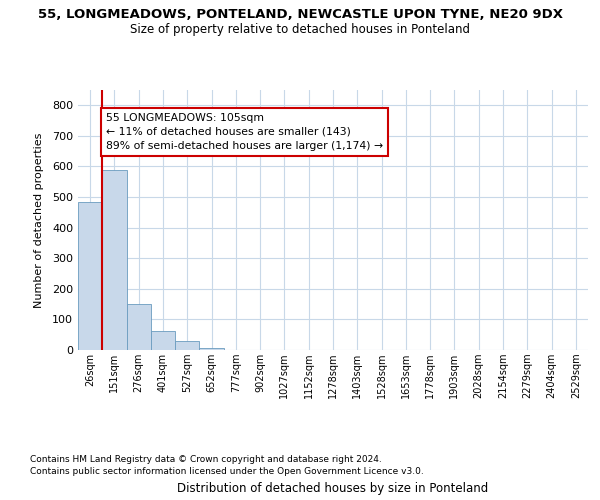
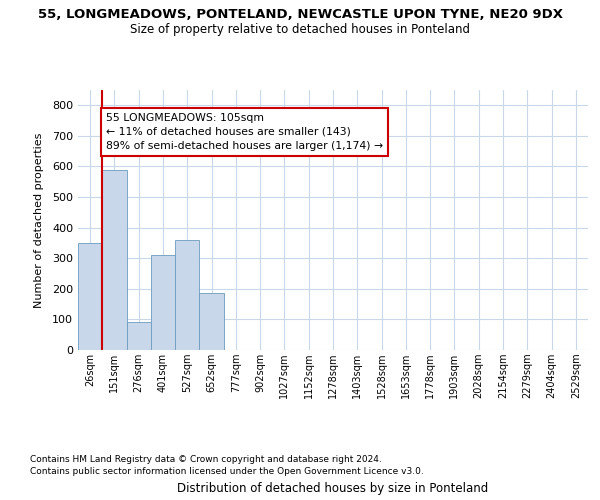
26sqm: 485 -> 350
276sqm: 150 -> 90
401sqm: 62 -> 310
527sqm: 30 -> 360
652sqm: 8 -> 185
